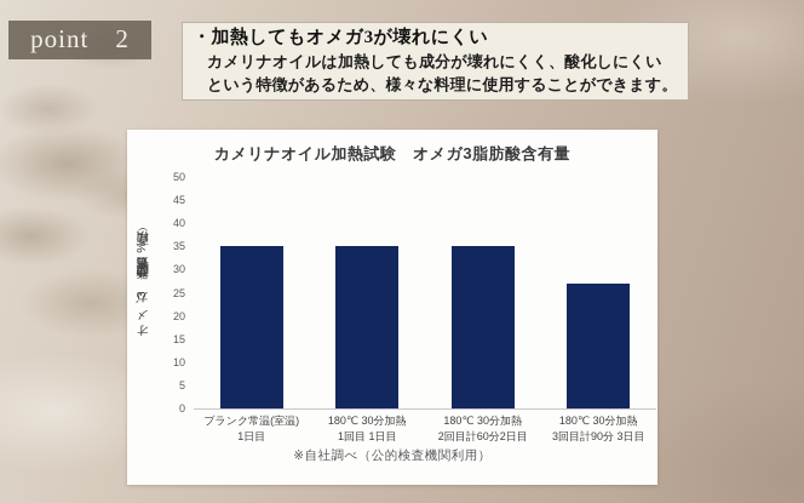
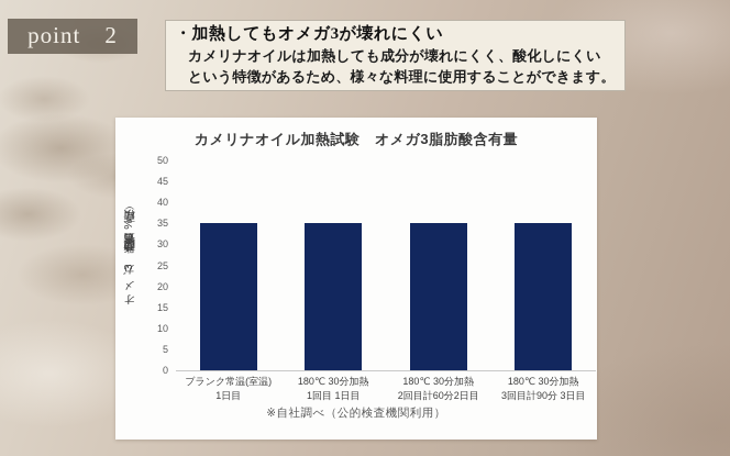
180℃ 30分加熱 3回目計90分 3日目: 27 -> 35
